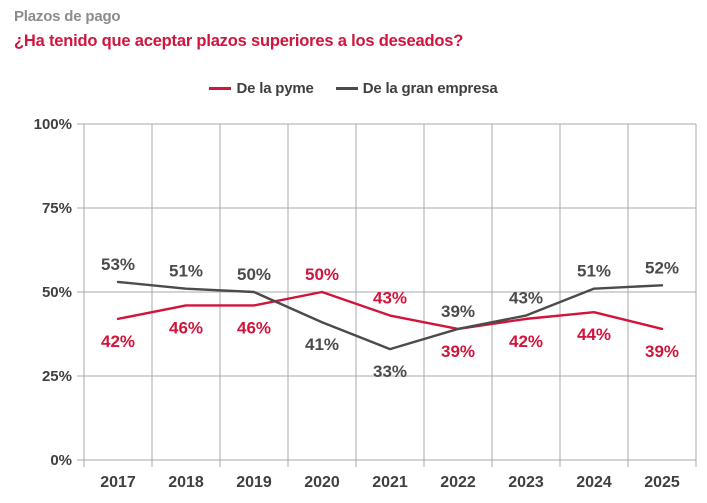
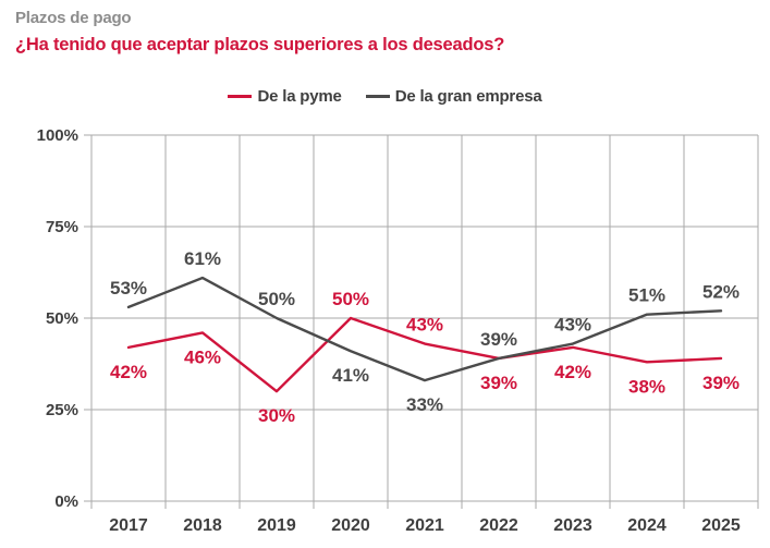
De la gran empresa/2018: 51% -> 61%
De la pyme/2019: 46% -> 30%
De la pyme/2024: 44% -> 38%
